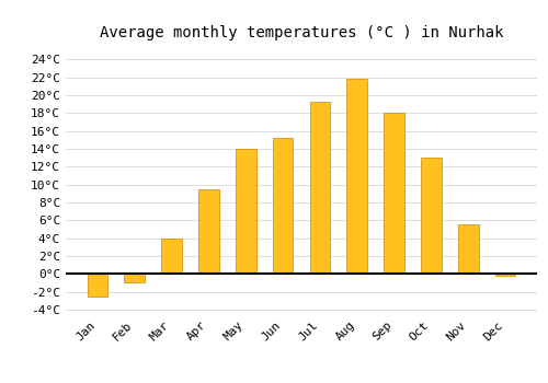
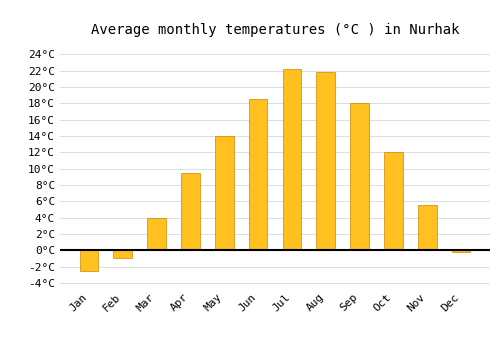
Jun: 15.2°C -> 18.5°C
Jul: 19.2°C -> 22.2°C
Oct: 13.0°C -> 12.0°C
